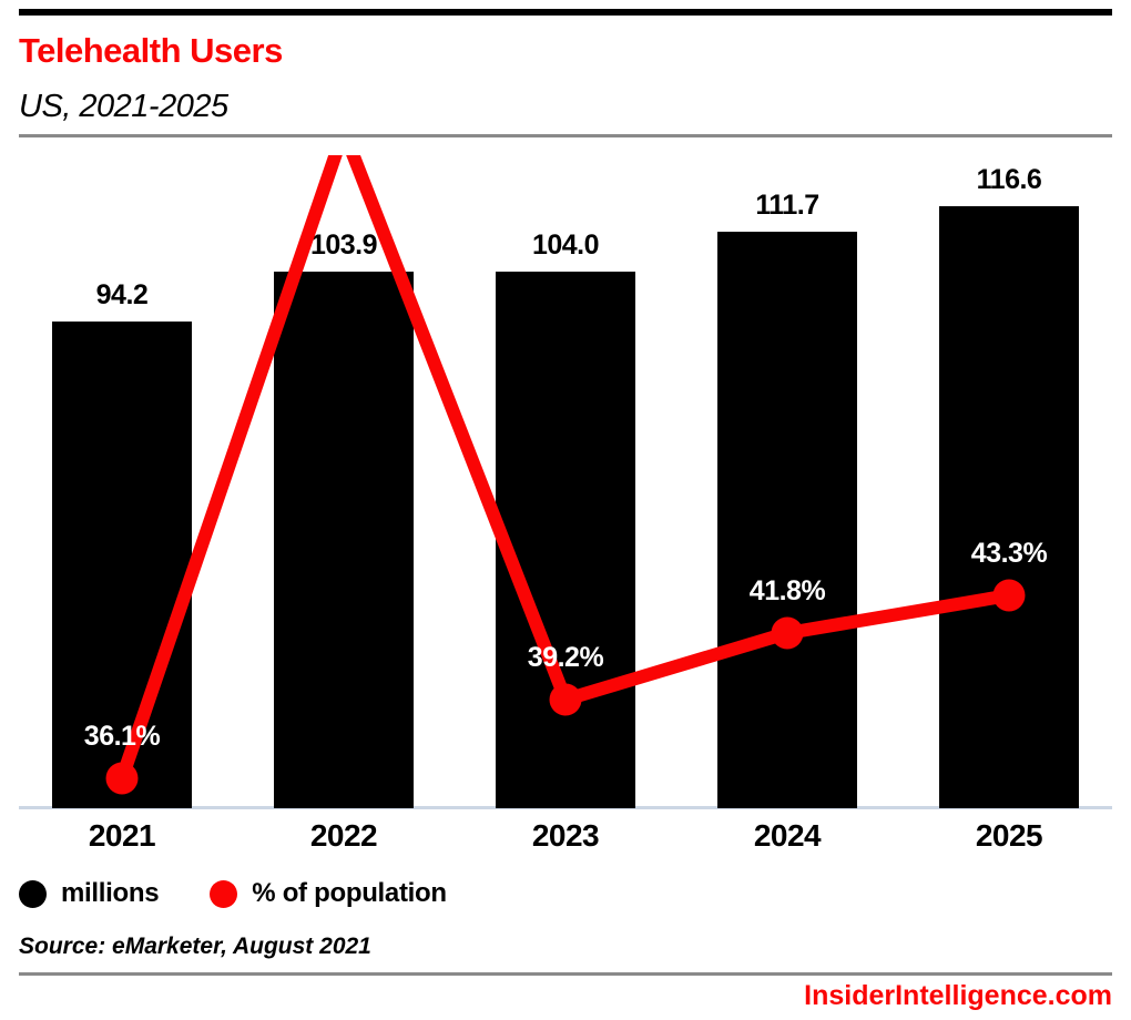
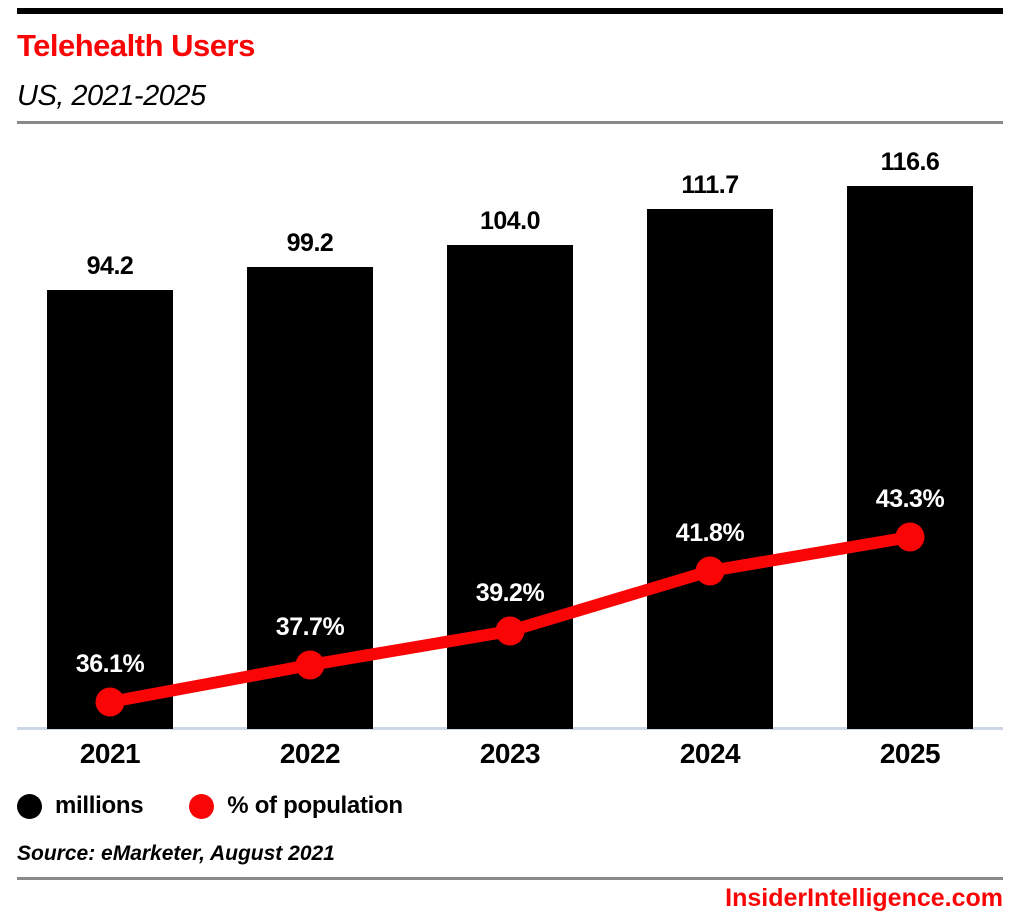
millions/2022: 103.9 -> 99.2
% of population/2022: 61.6% -> 37.7%
